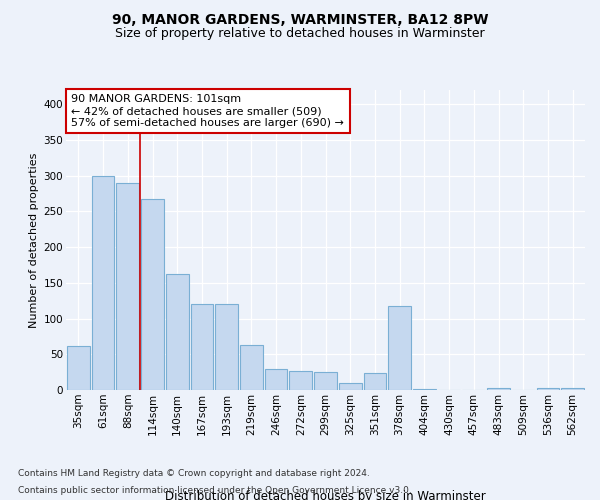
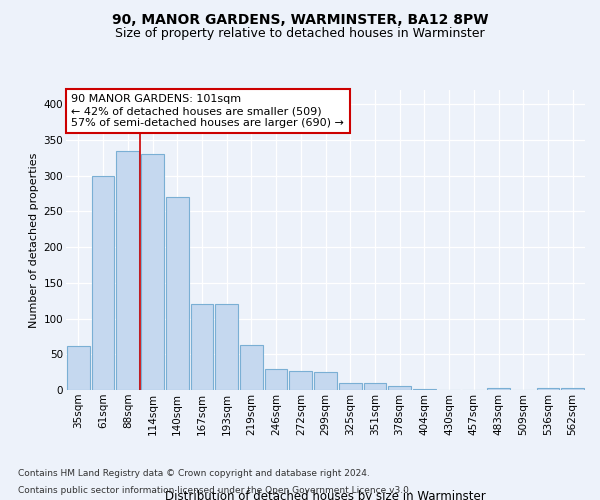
88sqm: 290 -> 335
114sqm: 268 -> 330
140sqm: 162 -> 270
351sqm: 24 -> 10
378sqm: 118 -> 5
